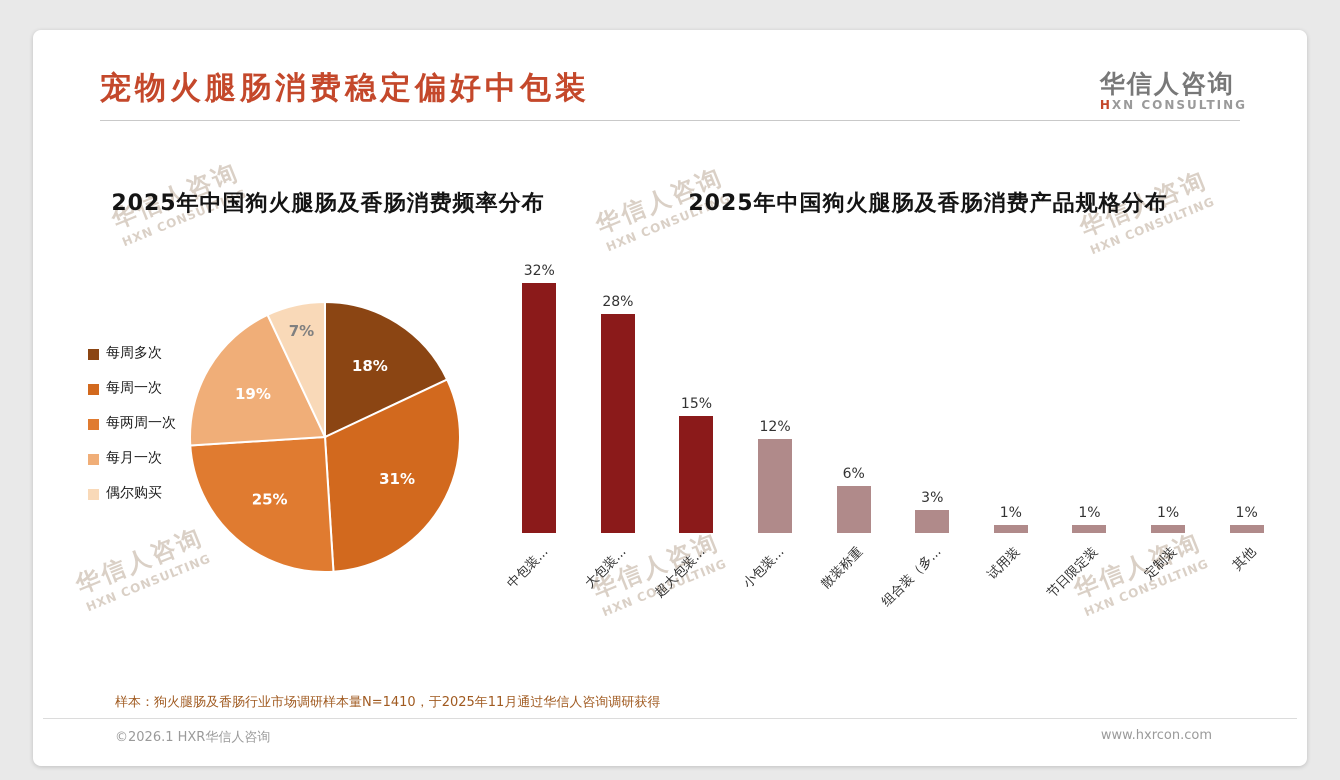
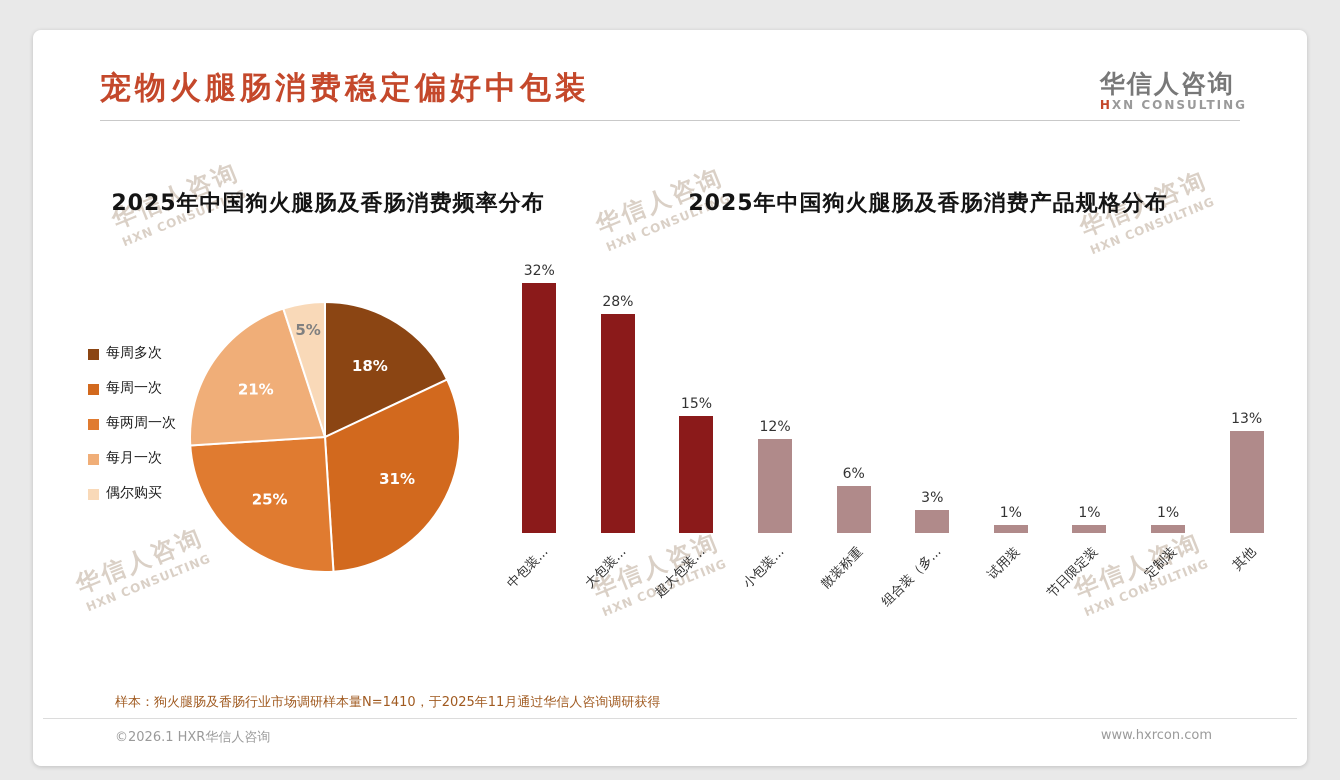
2025年中国狗火腿肠及香肠消费频率分布/每月一次: 19% -> 21%
2025年中国狗火腿肠及香肠消费频率分布/偶尔购买: 7% -> 5%
2025年中国狗火腿肠及香肠消费产品规格分布/其他: 1% -> 13%
